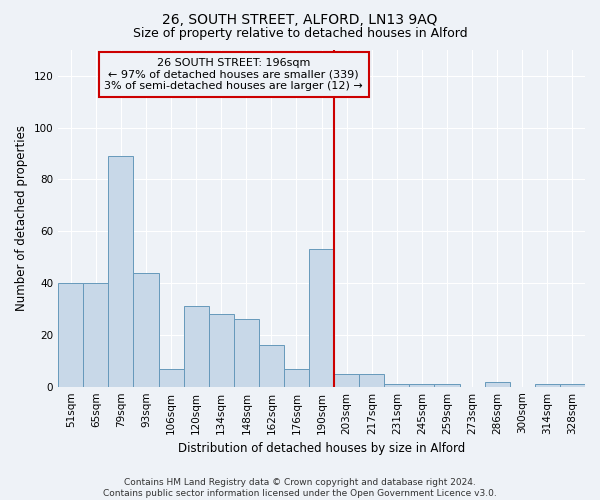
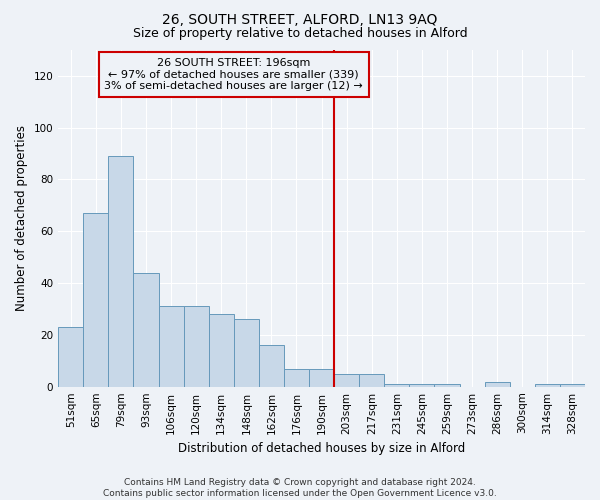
51sqm: 40 -> 23
65sqm: 40 -> 67
106sqm: 7 -> 31
190sqm: 53 -> 7
